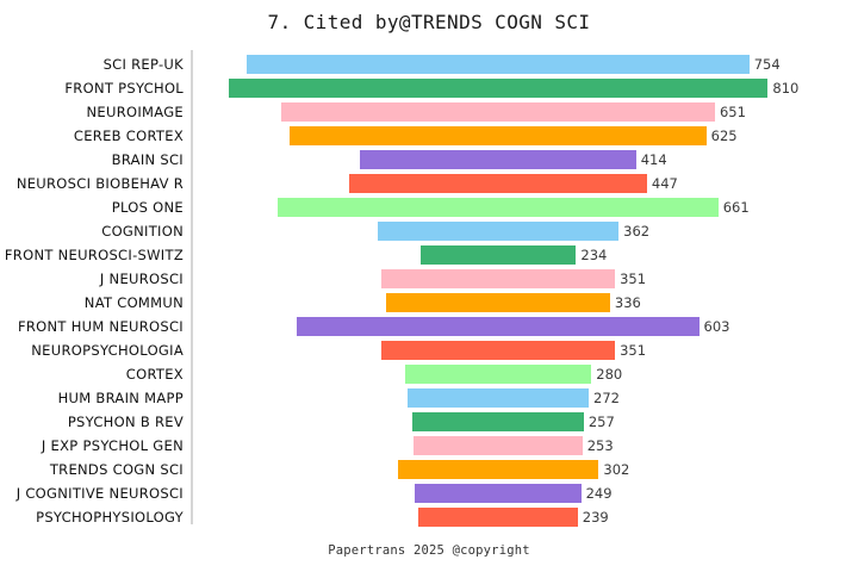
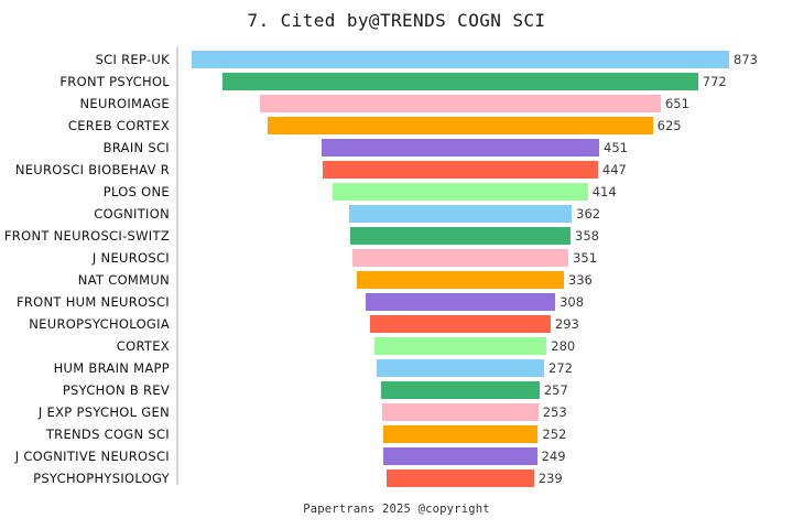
SCI REP-UK: 754 -> 873
FRONT PSYCHOL: 810 -> 772
BRAIN SCI: 414 -> 451
PLOS ONE: 661 -> 414
FRONT NEUROSCI-SWITZ: 234 -> 358
FRONT HUM NEUROSCI: 603 -> 308
NEUROPSYCHOLOGIA: 351 -> 293
TRENDS COGN SCI: 302 -> 252
